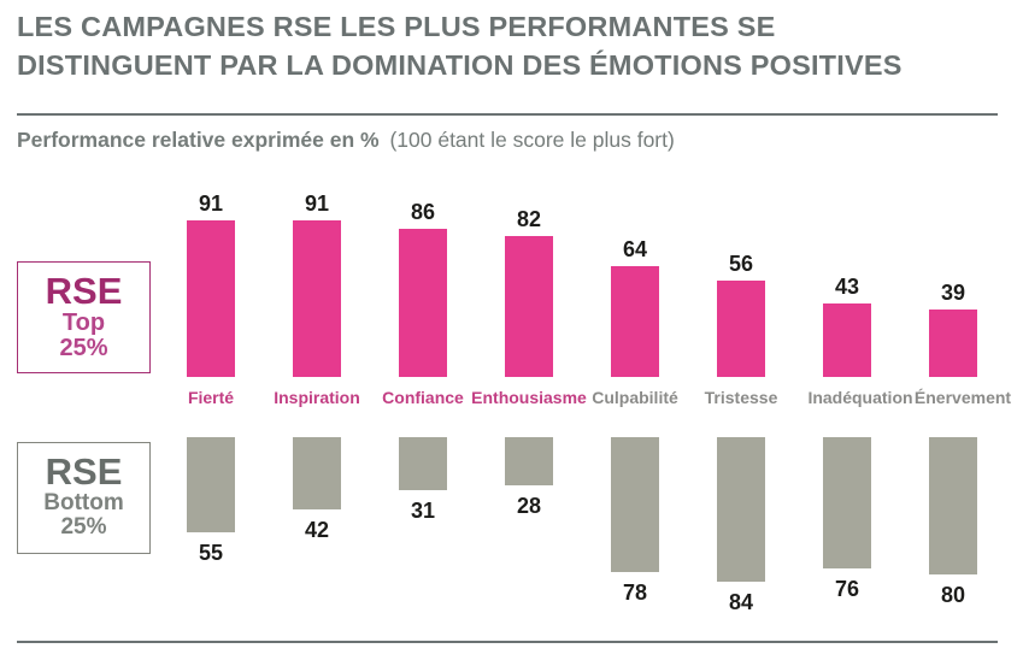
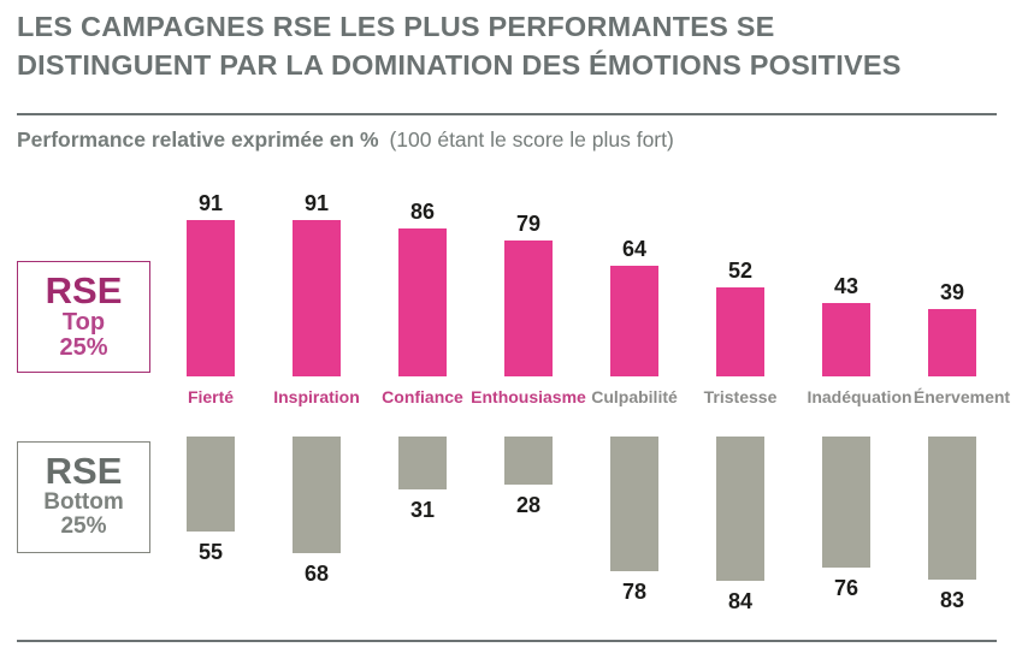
RSE Bottom 25%/Inspiration: 42 -> 68
RSE Top 25%/Enthousiasme: 82 -> 79
RSE Top 25%/Tristesse: 56 -> 52
RSE Bottom 25%/Énervement: 80 -> 83
